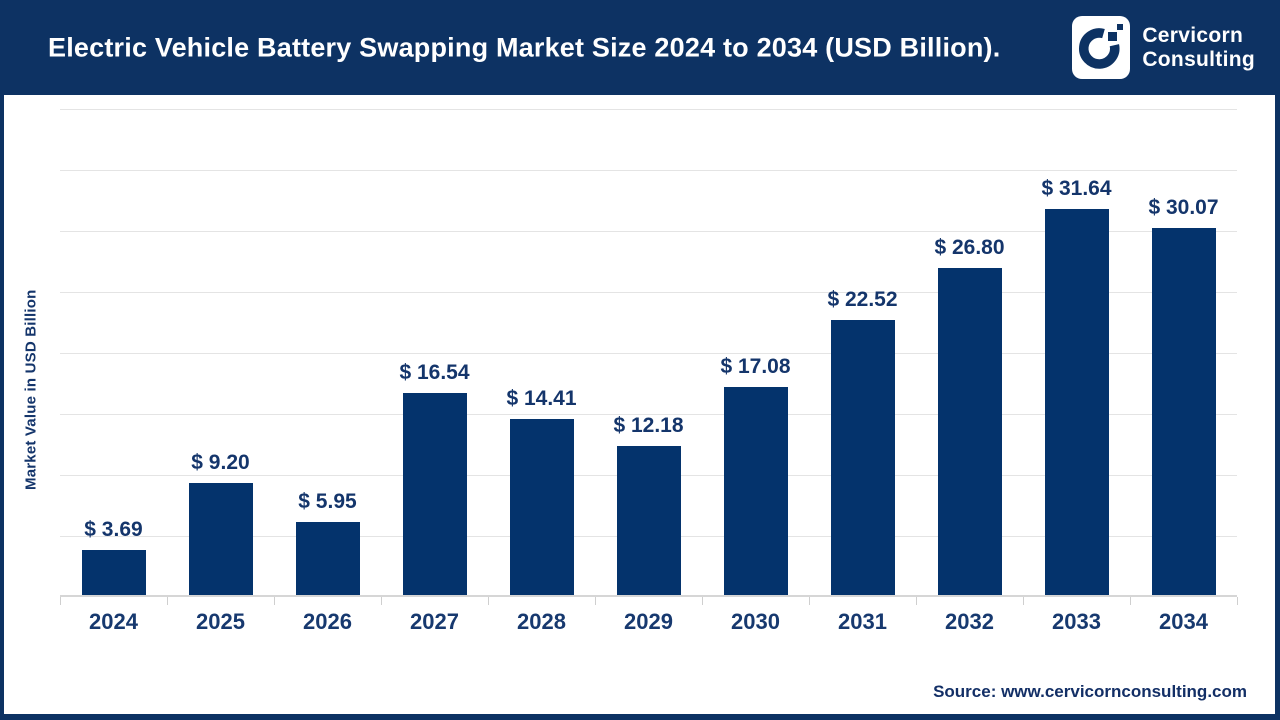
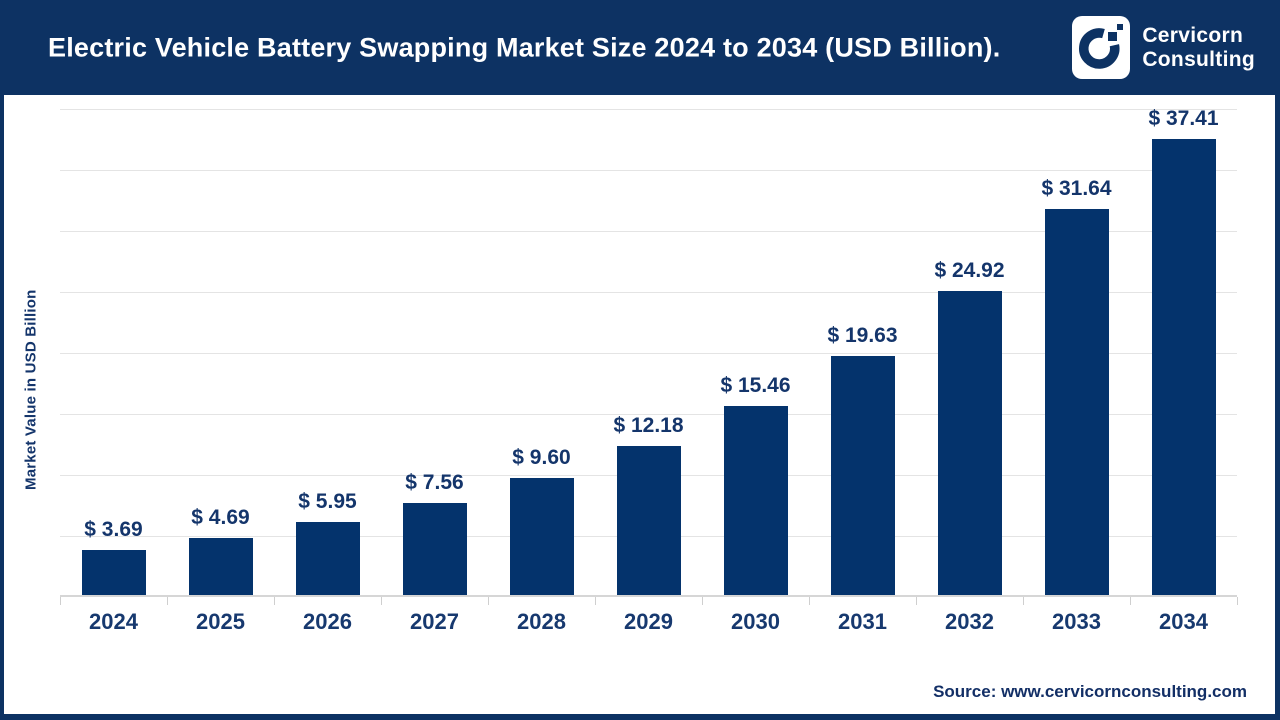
2025: 9.20 -> 4.69
2027: 16.54 -> 7.56
2028: 14.41 -> 9.60
2030: 17.08 -> 15.46
2031: 22.52 -> 19.63
2032: 26.80 -> 24.92
2034: 30.07 -> 37.41
